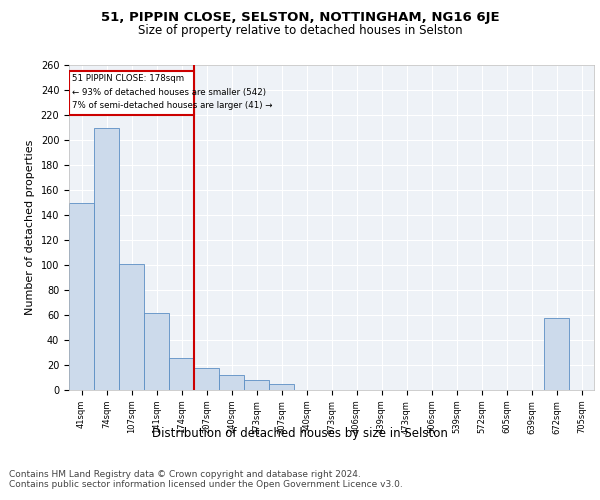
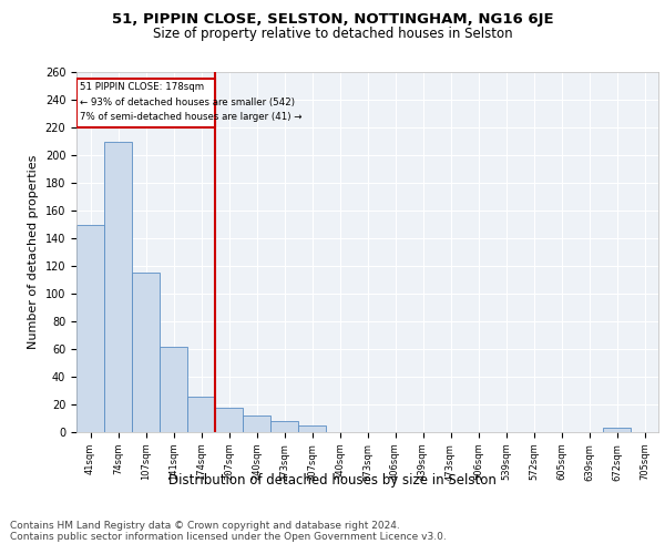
107sqm: 101 -> 115
672sqm: 58 -> 3
